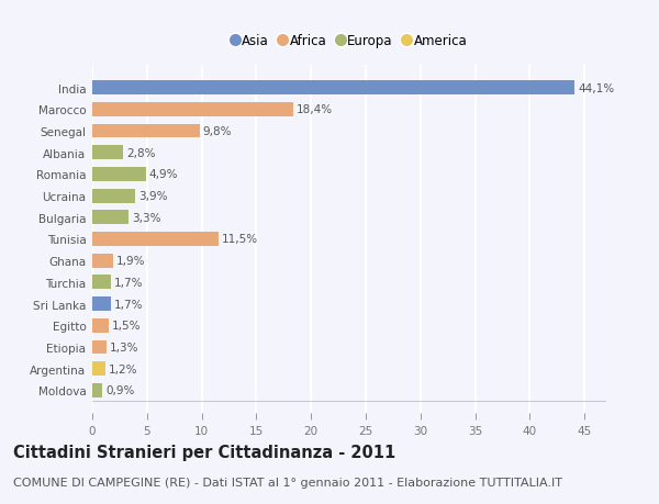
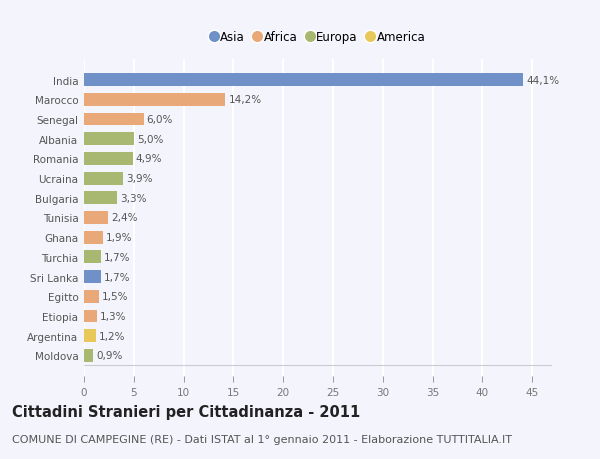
Marocco: 18,4% -> 14,2%
Senegal: 9,8% -> 6,0%
Albania: 2,8% -> 5,0%
Tunisia: 11,5% -> 2,4%
